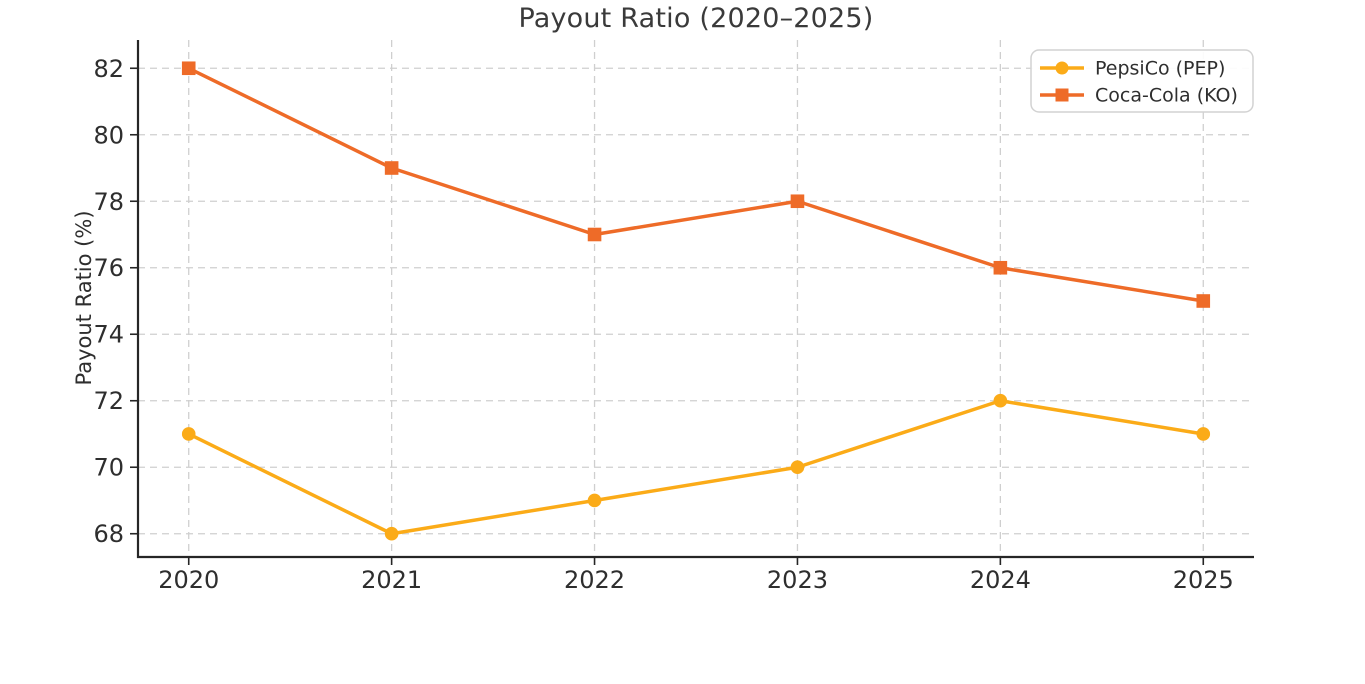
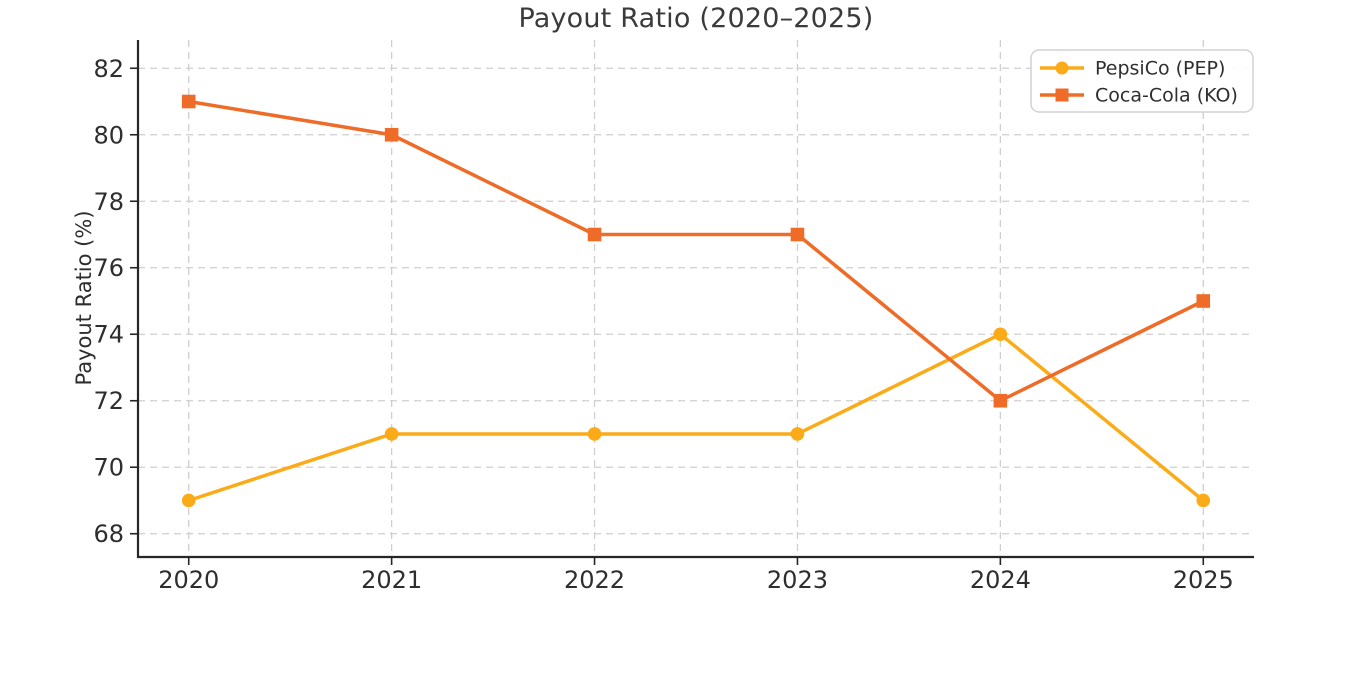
PepsiCo (PEP)/2020: 71 -> 69
Coca-Cola (KO)/2020: 82 -> 81
PepsiCo (PEP)/2021: 68 -> 71
Coca-Cola (KO)/2021: 79 -> 80
PepsiCo (PEP)/2022: 69 -> 71
PepsiCo (PEP)/2023: 70 -> 71
Coca-Cola (KO)/2023: 78 -> 77
PepsiCo (PEP)/2024: 72 -> 74
Coca-Cola (KO)/2024: 76 -> 72
PepsiCo (PEP)/2025: 71 -> 69
